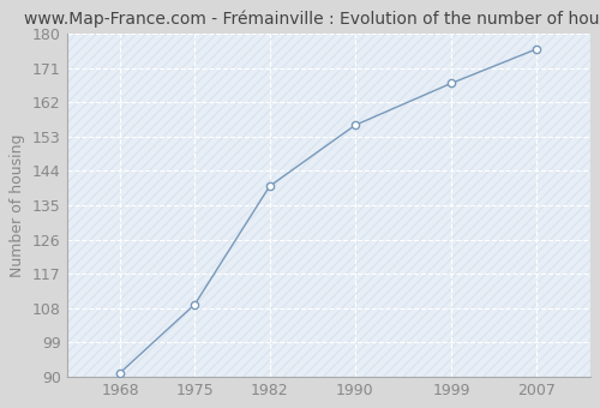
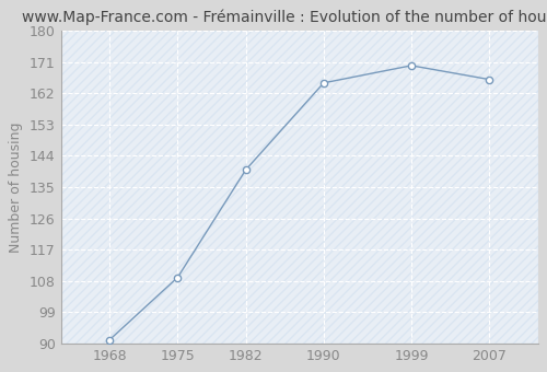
1990: 156 -> 165
1999: 167 -> 170
2007: 176 -> 166
